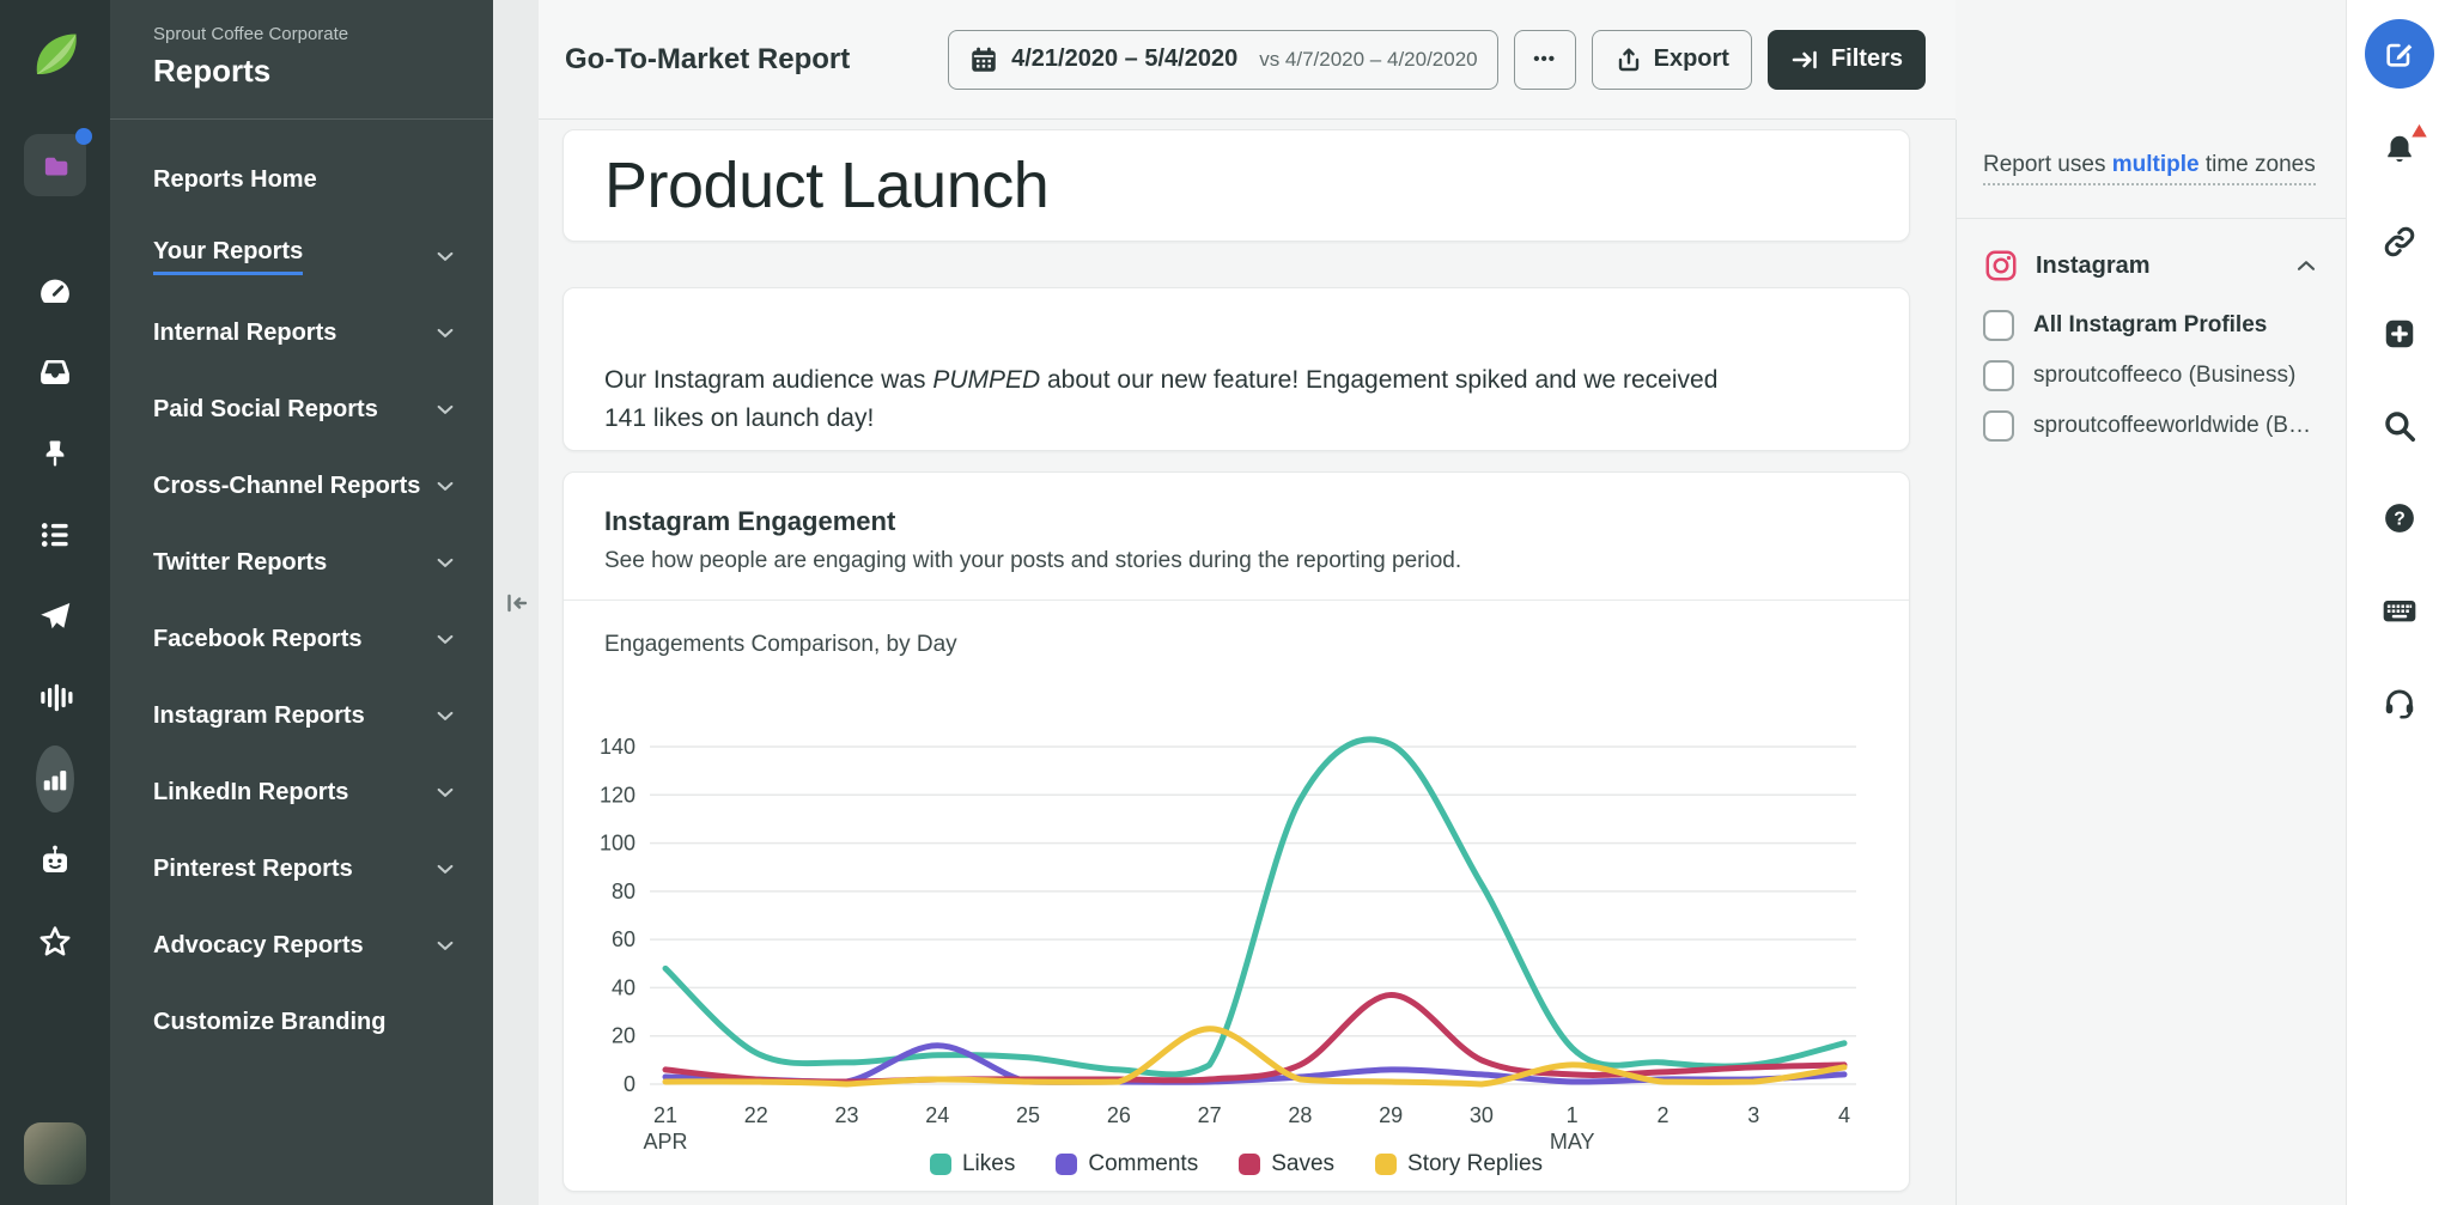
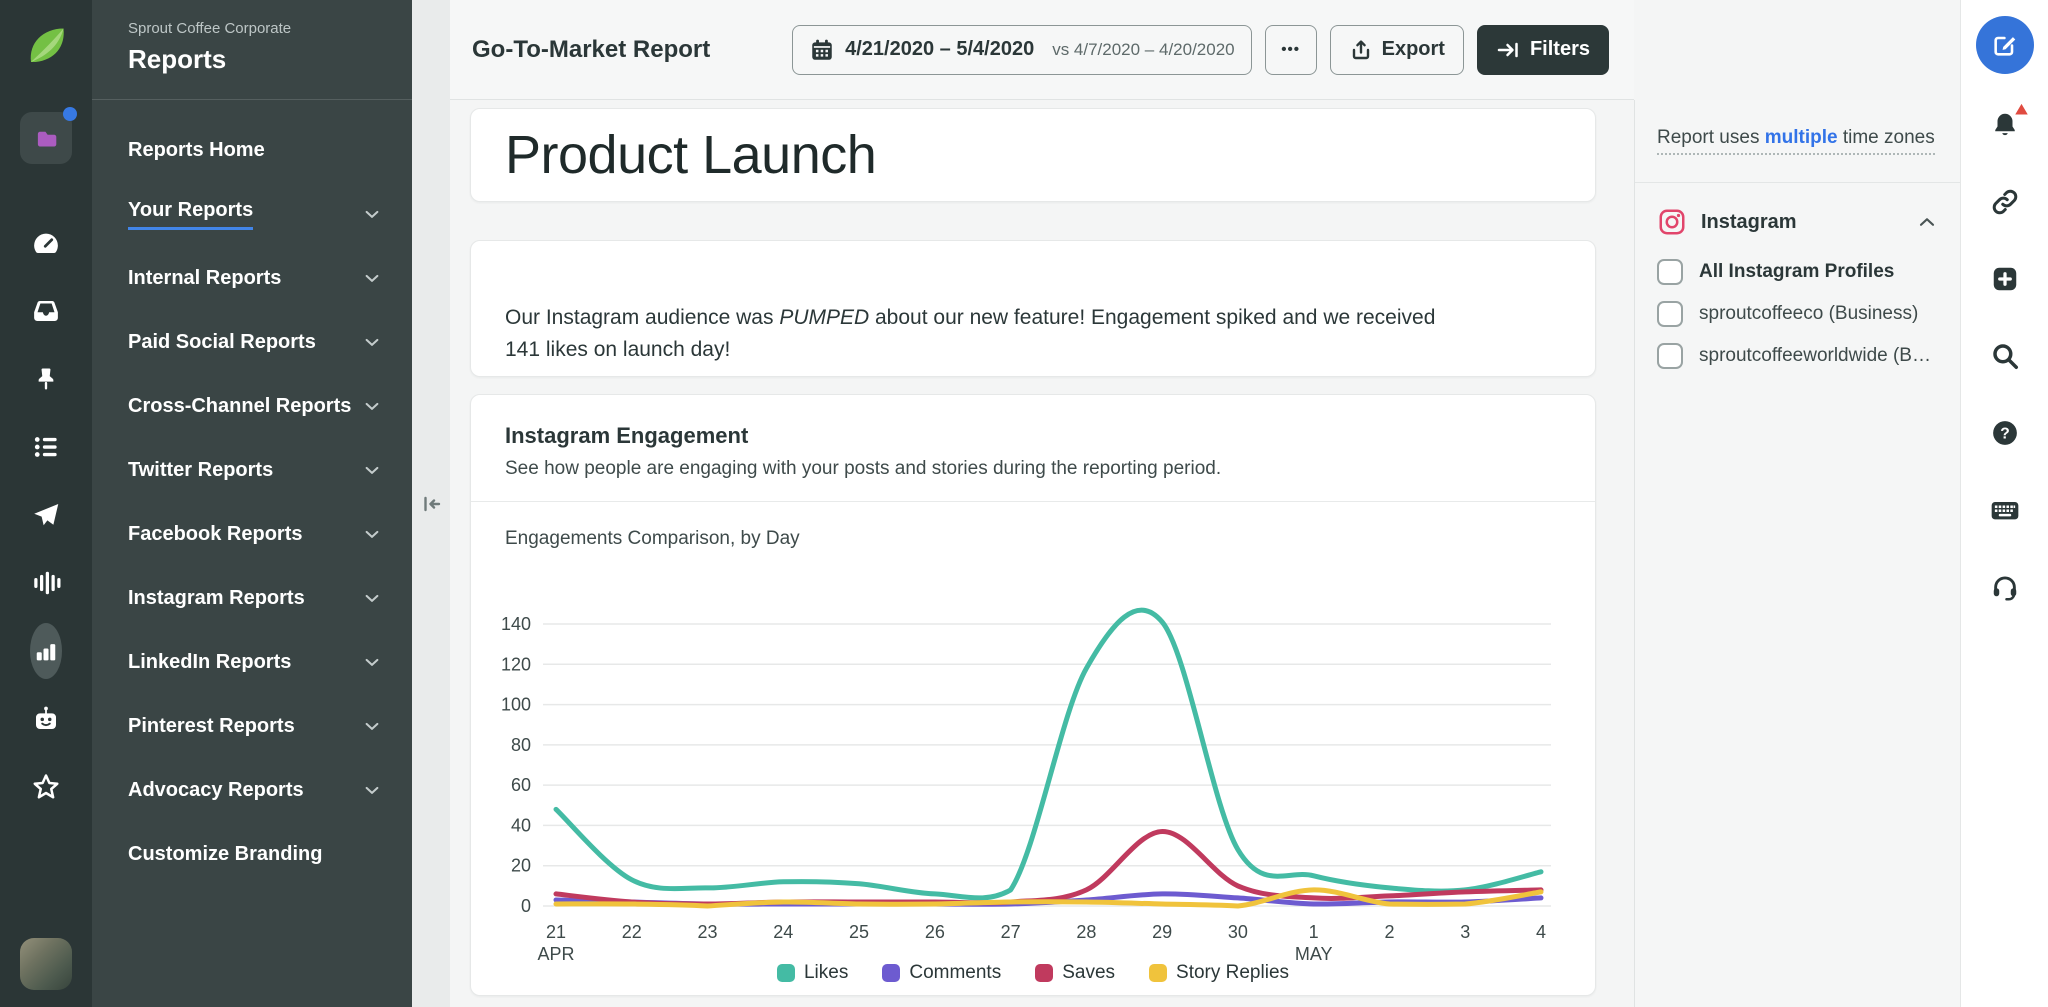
Comments/24: 16 -> 1
Story Replies/27: 23 -> 2
Likes/30: 83 -> 28
